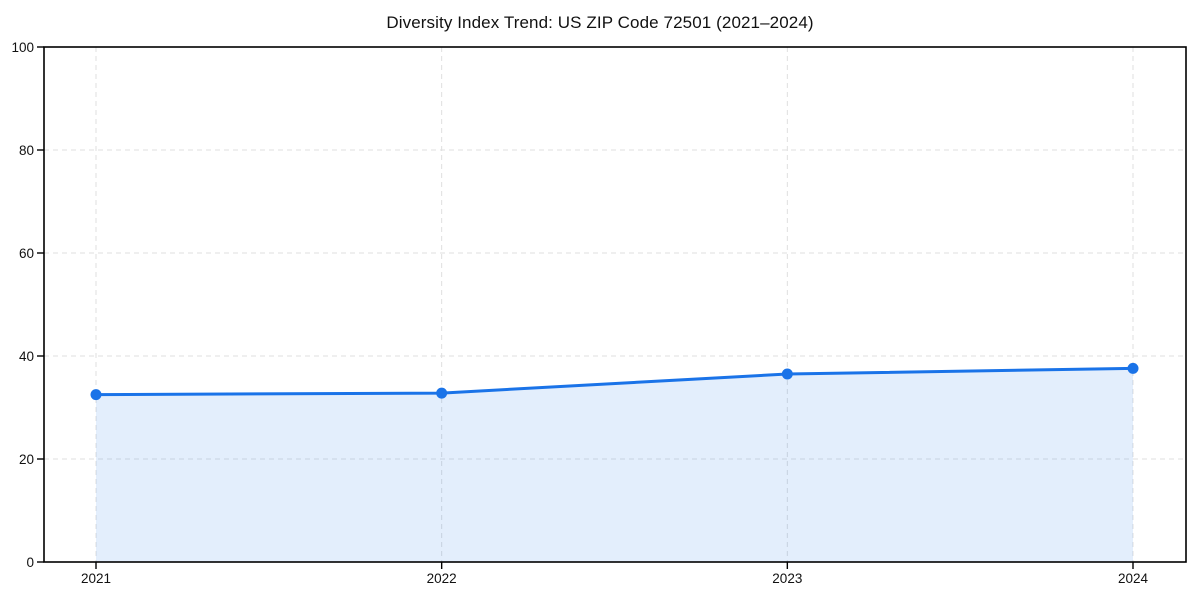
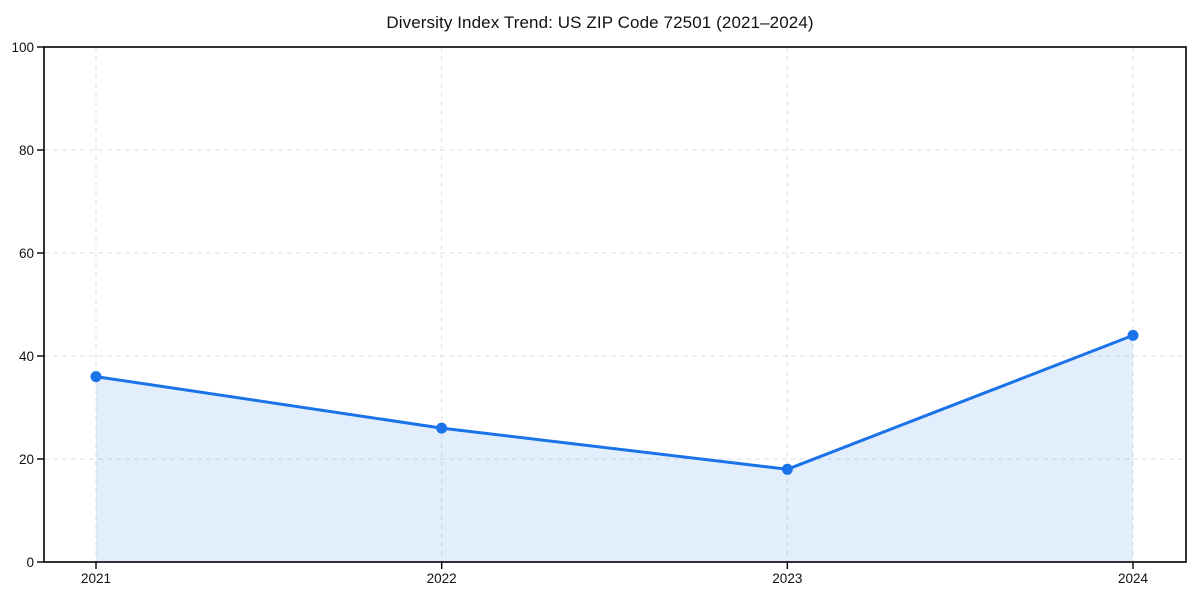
2021: 32 -> 36
2022: 33 -> 26
2023: 36 -> 18
2024: 38 -> 44
